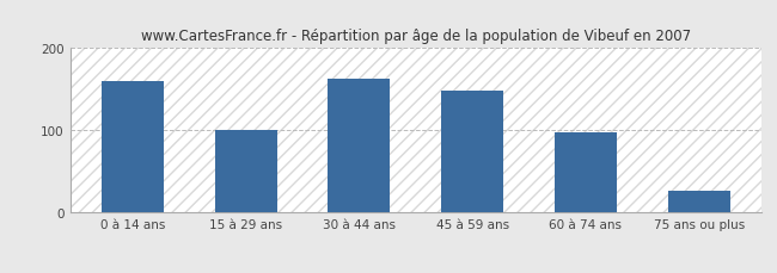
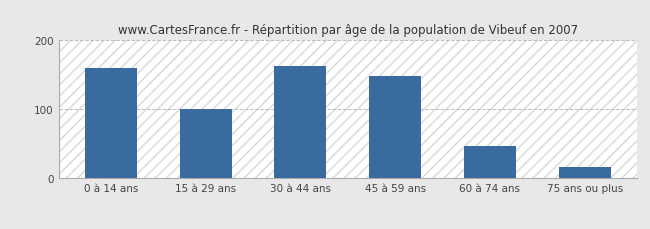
60 à 74 ans: 98 -> 47
75 ans ou plus: 26 -> 17
